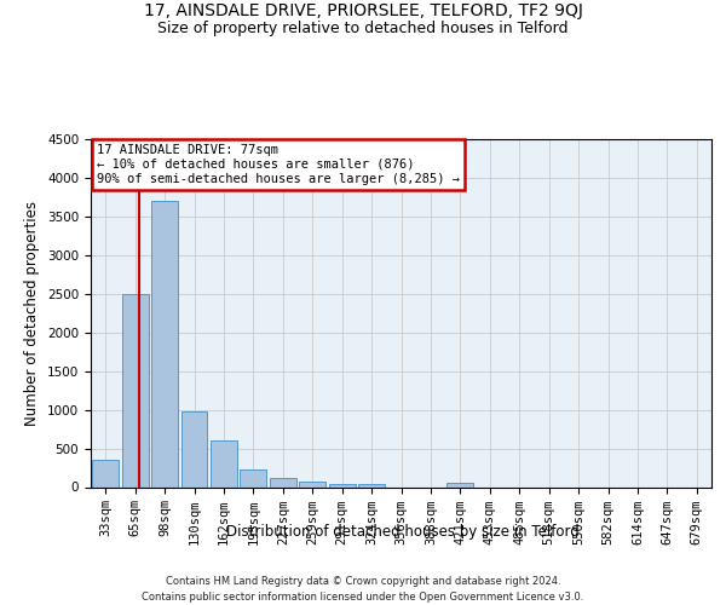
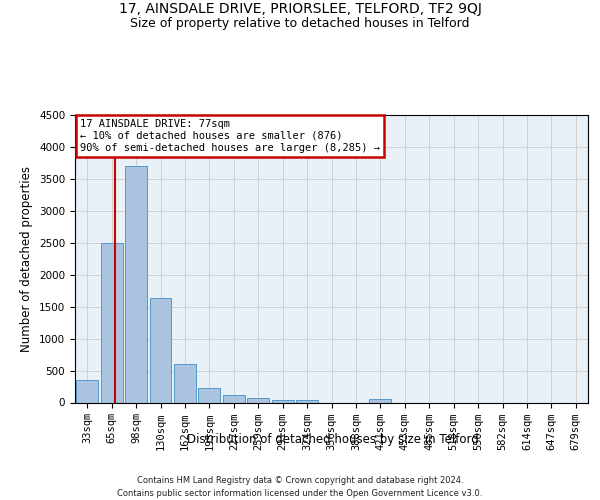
130sqm: 980 -> 1630
